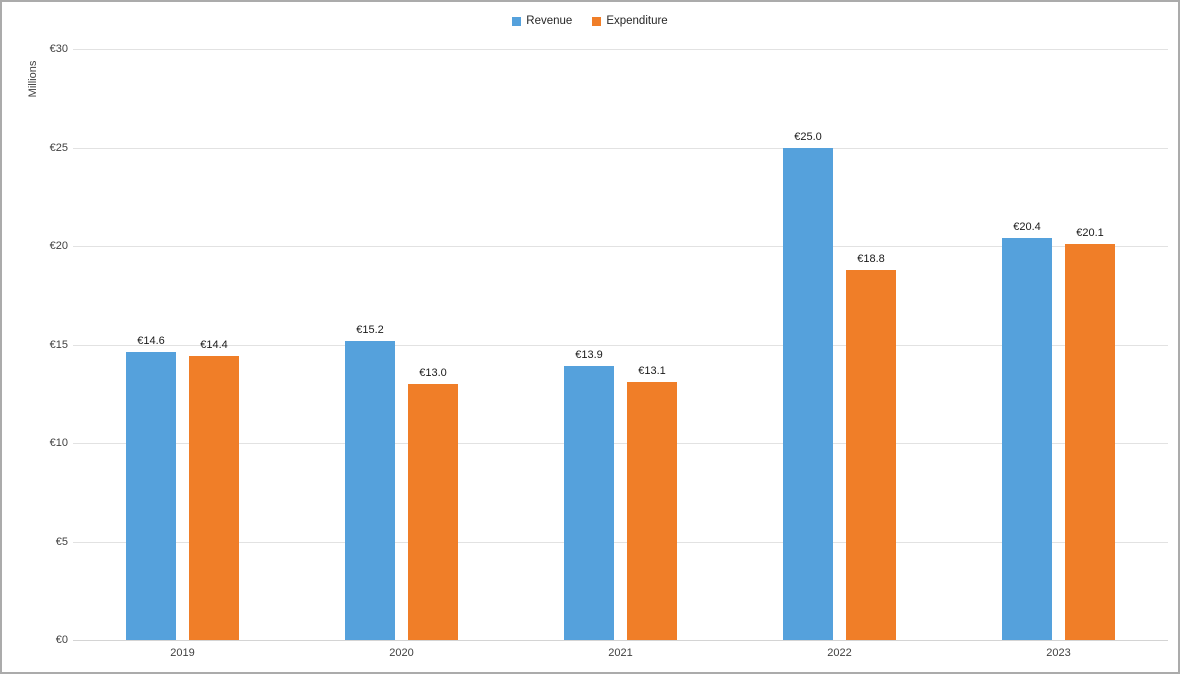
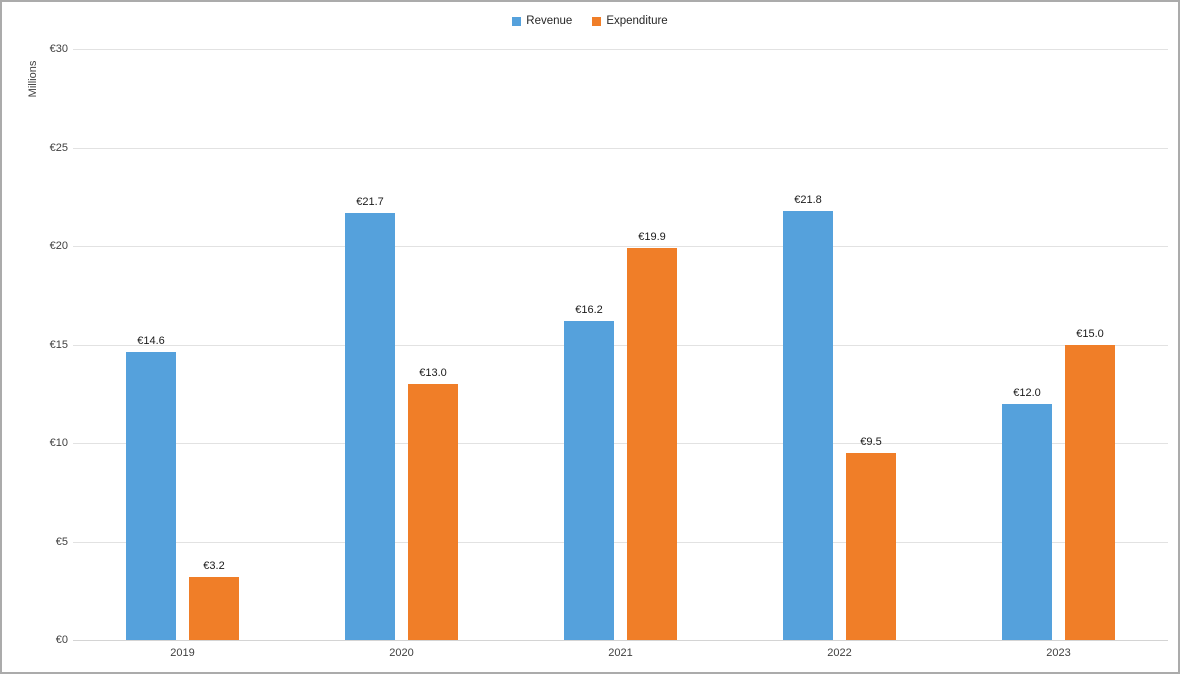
Expenditure/2019: €14.4 -> €3.2
Revenue/2020: €15.2 -> €21.7
Revenue/2021: €13.9 -> €16.2
Expenditure/2021: €13.1 -> €19.9
Revenue/2022: €25.0 -> €21.8
Expenditure/2022: €18.8 -> €9.5
Revenue/2023: €20.4 -> €12.0
Expenditure/2023: €20.1 -> €15.0
